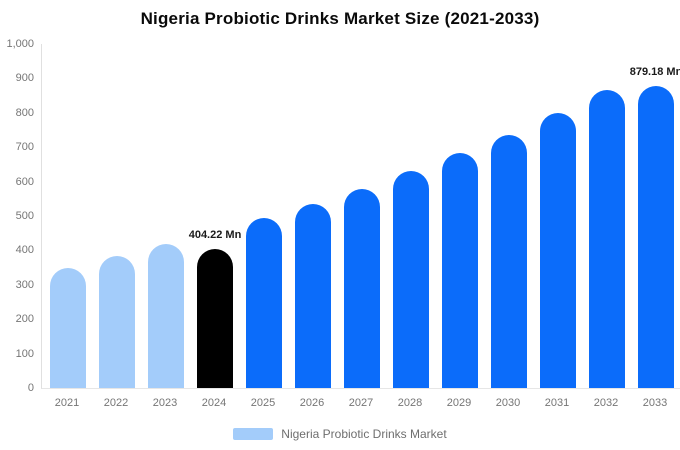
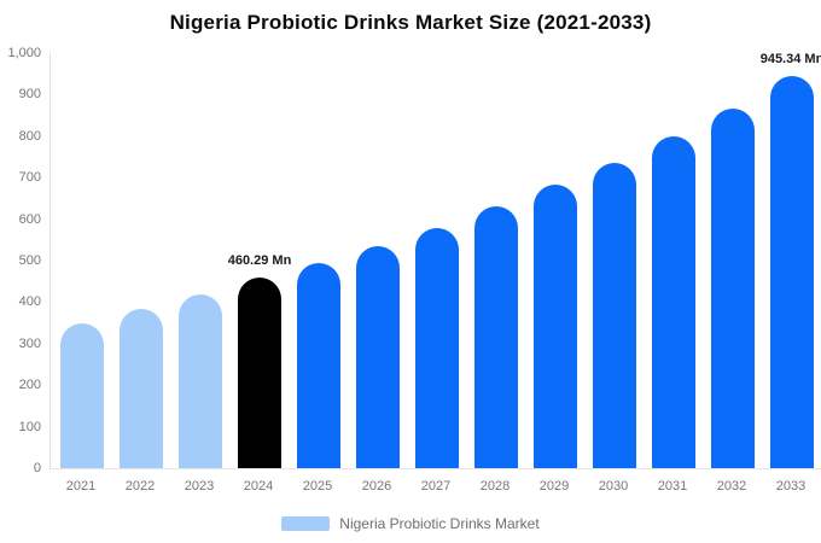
2024: 404.22 -> 460.29
2033: 879.18 -> 945.34
